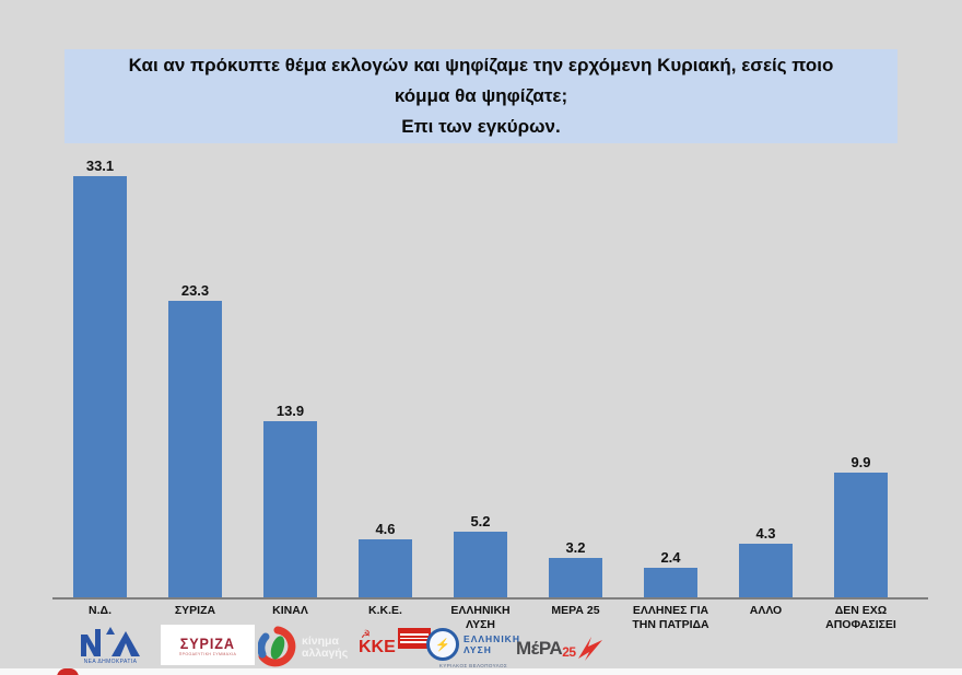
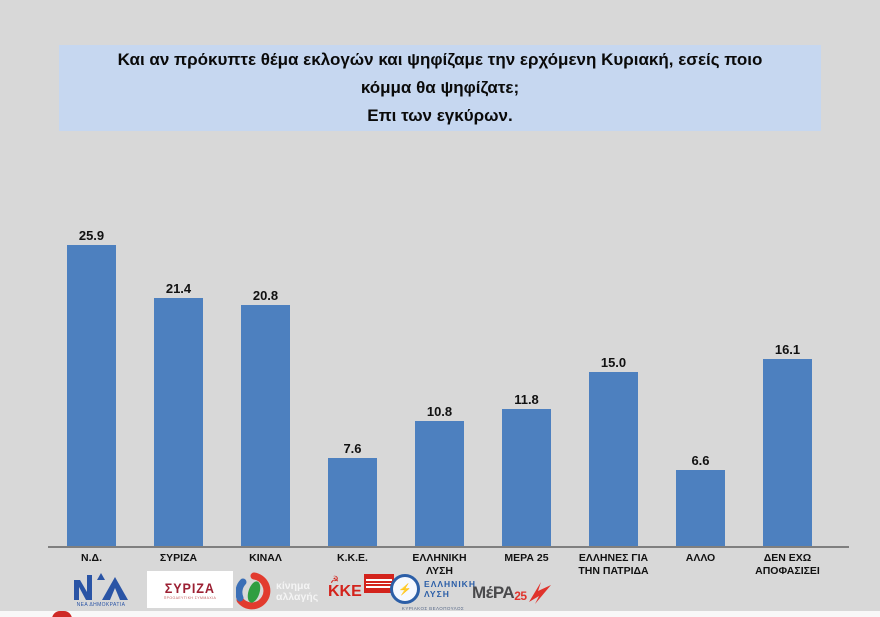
Ν.Δ.: 33.1 -> 25.9
ΣΥΡΙΖΑ: 23.3 -> 21.4
ΚΙΝΑΛ: 13.9 -> 20.8
Κ.Κ.Ε.: 4.6 -> 7.6
ΕΛΛΗΝΙΚΗ ΛΥΣΗ: 5.2 -> 10.8
ΜΕΡΑ 25: 3.2 -> 11.8
ΕΛΛΗΝΕΣ ΓΙΑ ΤΗΝ ΠΑΤΡΙΔΑ: 2.4 -> 15.0
ΑΛΛΟ: 4.3 -> 6.6
ΔΕΝ ΕΧΩ ΑΠΟΦΑΣΙΣΕΙ: 9.9 -> 16.1
